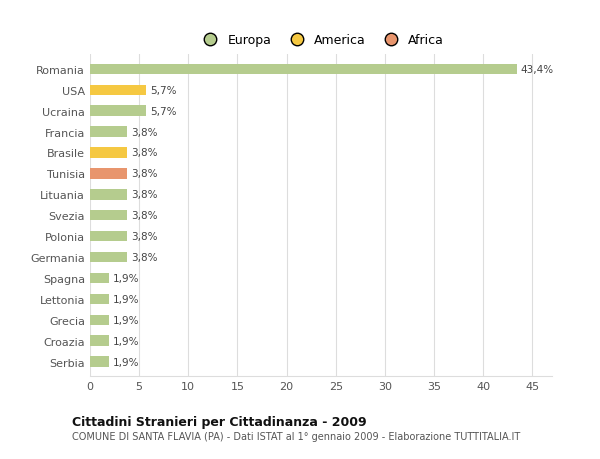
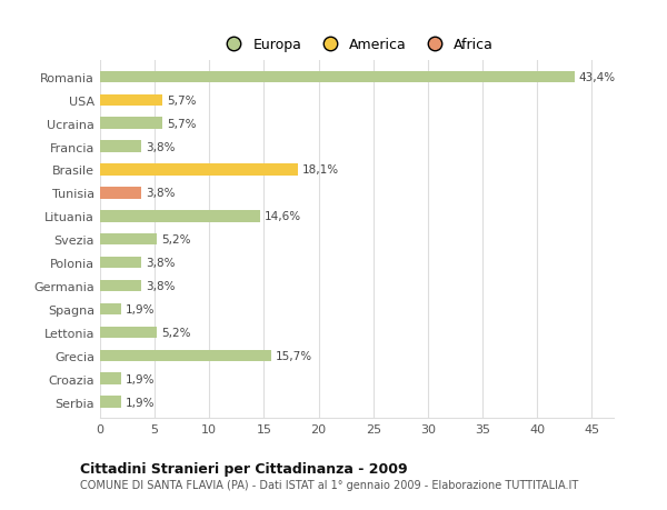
Brasile: 3,8% -> 18,1%
Lituania: 3,8% -> 14,6%
Svezia: 3,8% -> 5,2%
Lettonia: 1,9% -> 5,2%
Grecia: 1,9% -> 15,7%
